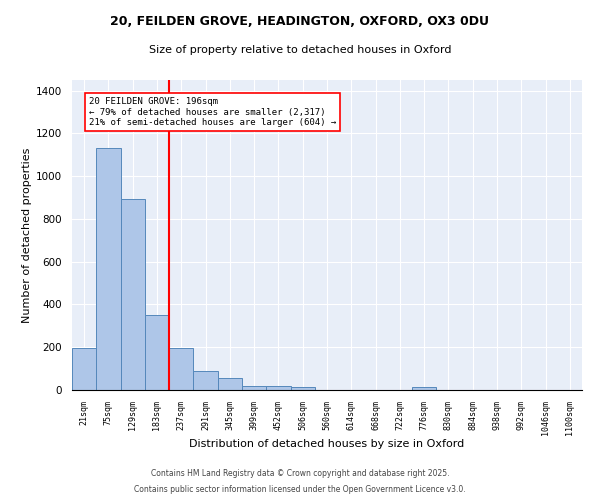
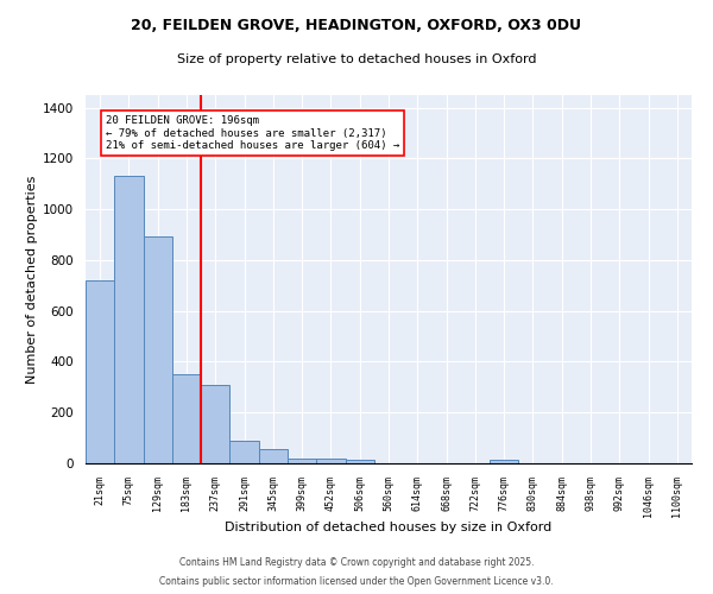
21sqm: 195 -> 720
237sqm: 195 -> 310
